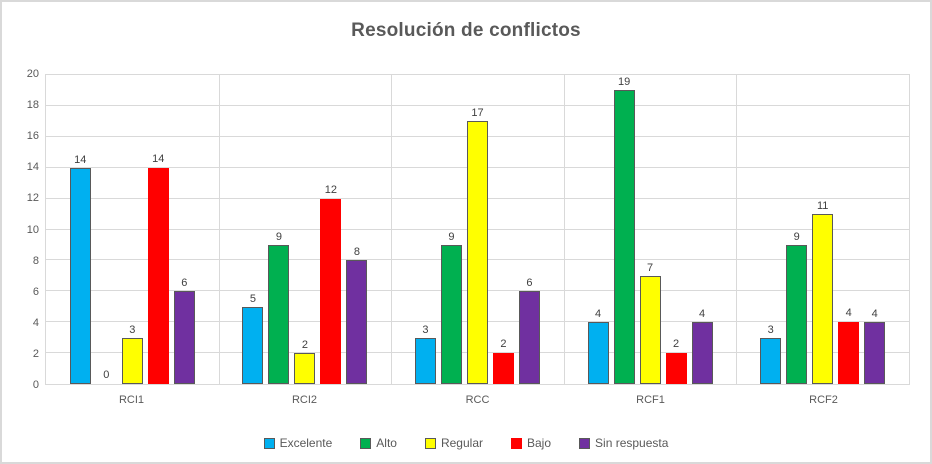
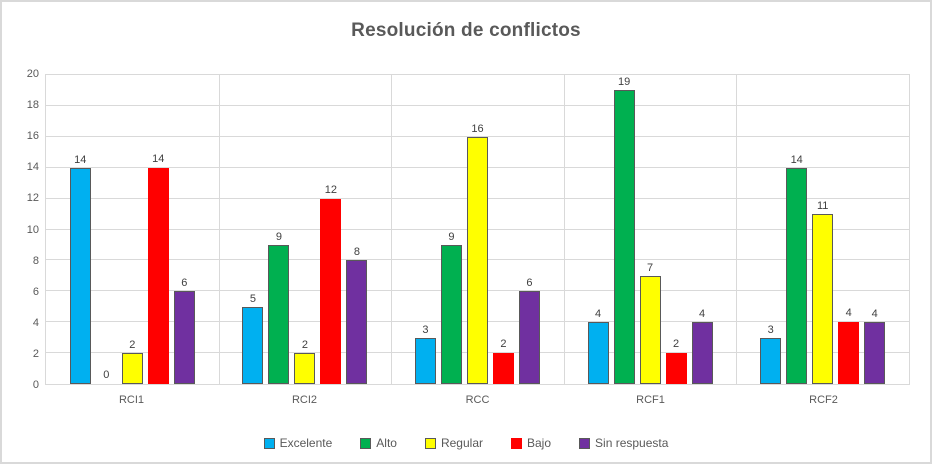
Regular/RCI1: 3 -> 2
Regular/RCC: 17 -> 16
Alto/RCF2: 9 -> 14
